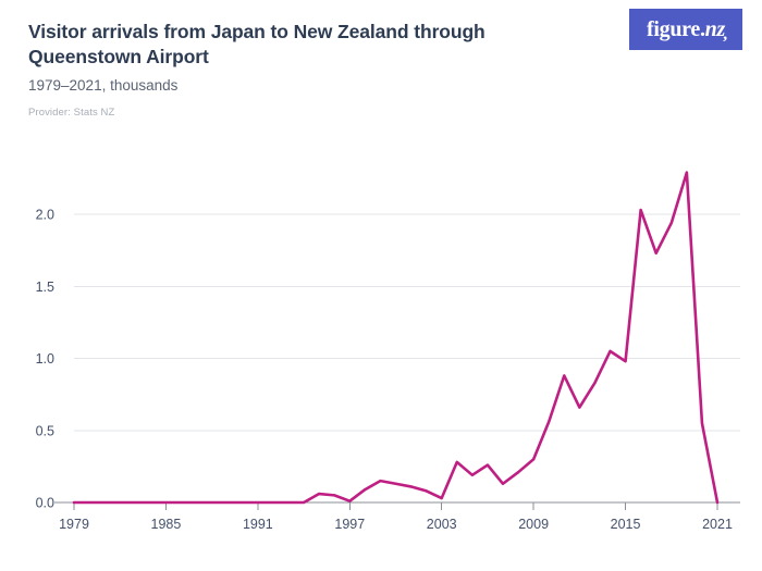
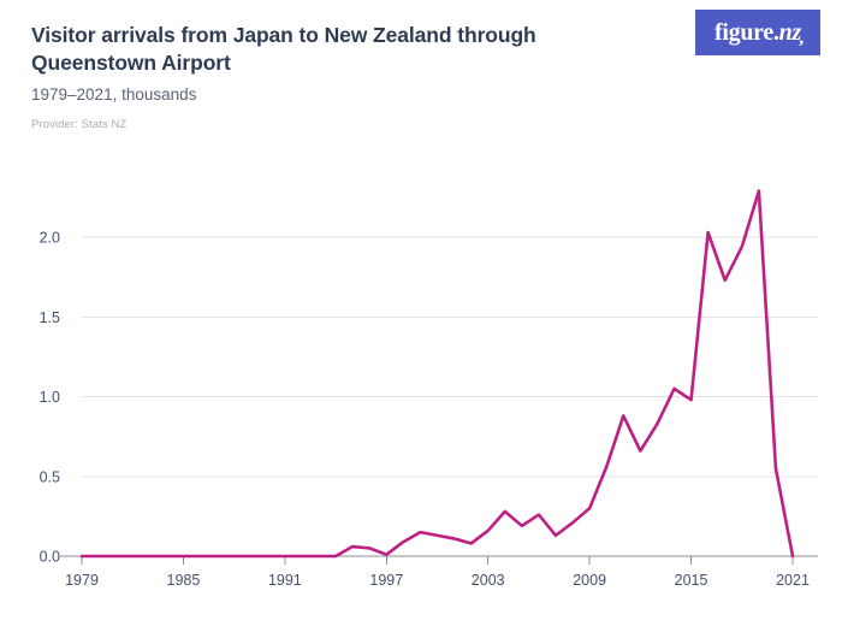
2003: 0.03 -> 0.16
